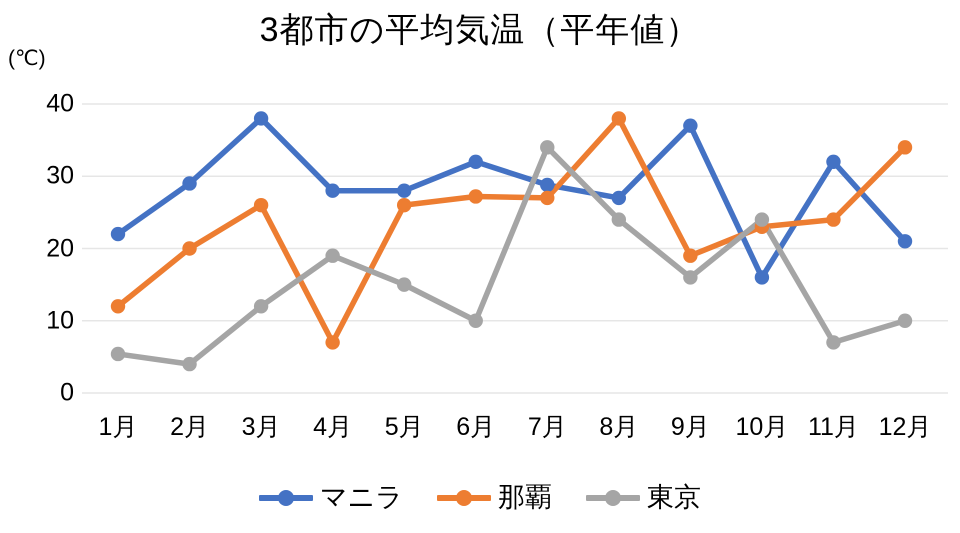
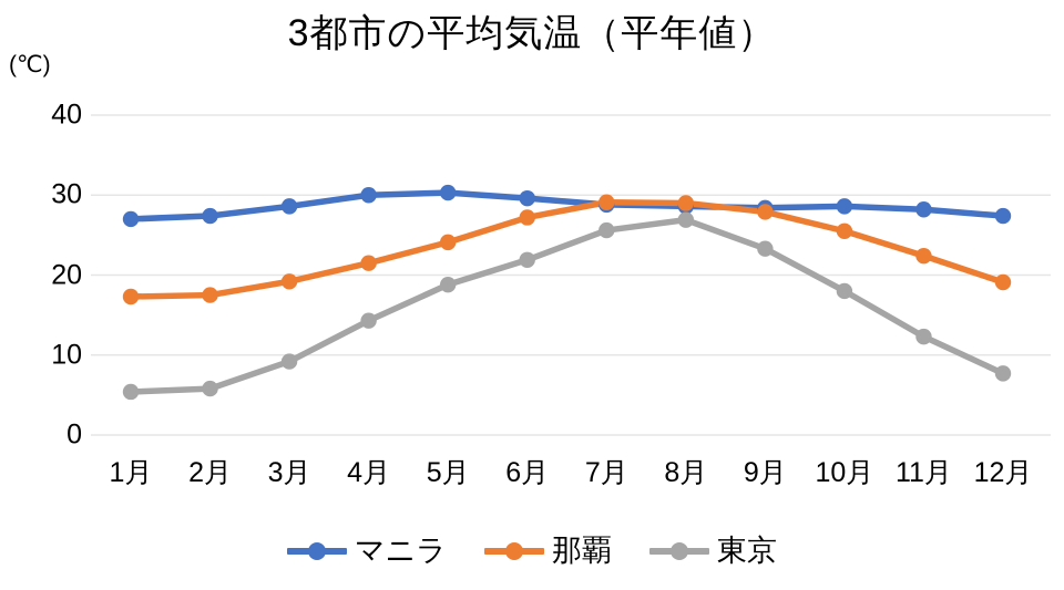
マニラ/1月: 22 -> 27
那覇/1月: 12 -> 17
マニラ/2月: 29 -> 27
那覇/2月: 20 -> 18
東京/2月: 4 -> 6
マニラ/3月: 38 -> 29
那覇/3月: 26 -> 19
東京/3月: 12 -> 9
マニラ/4月: 28 -> 30
那覇/4月: 7 -> 22
東京/4月: 19 -> 14
マニラ/5月: 28 -> 30
那覇/5月: 26 -> 24
東京/5月: 15 -> 19
マニラ/6月: 32 -> 30
東京/6月: 10 -> 22
那覇/7月: 27 -> 29
東京/7月: 34 -> 26
マニラ/8月: 27 -> 29
那覇/8月: 38 -> 29
東京/8月: 24 -> 27
マニラ/9月: 37 -> 28
那覇/9月: 19 -> 28
東京/9月: 16 -> 23
マニラ/10月: 16 -> 29
那覇/10月: 23 -> 26
東京/10月: 24 -> 18
マニラ/11月: 32 -> 28
那覇/11月: 24 -> 22
東京/11月: 7 -> 12
マニラ/12月: 21 -> 27
那覇/12月: 34 -> 19
東京/12月: 10 -> 8
